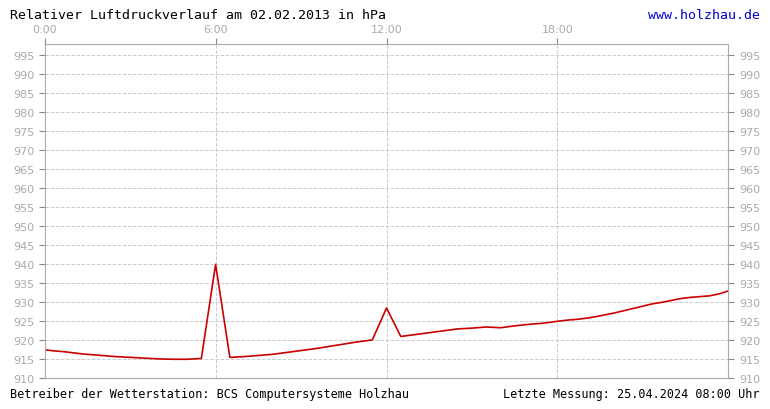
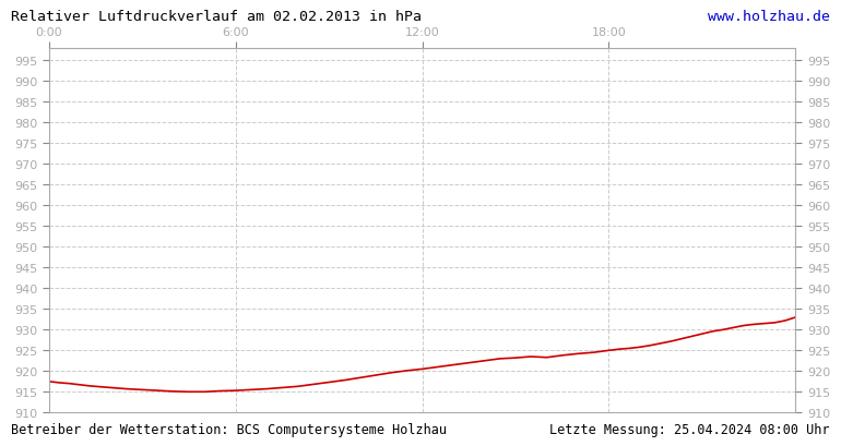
6:00: 940.0 -> 915.3
12:00: 928.5 -> 920.5
